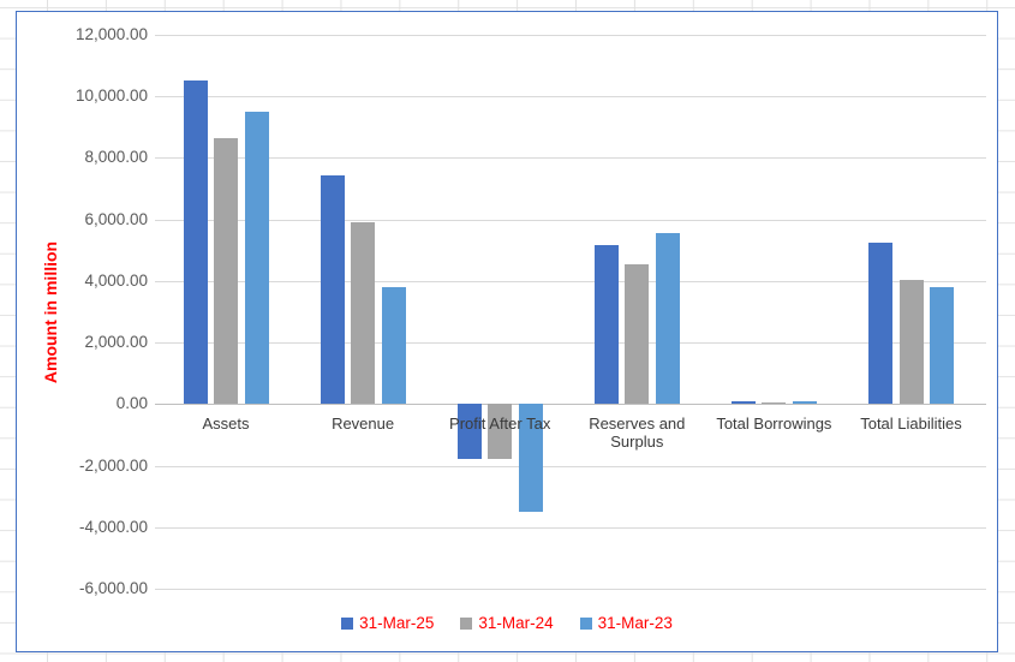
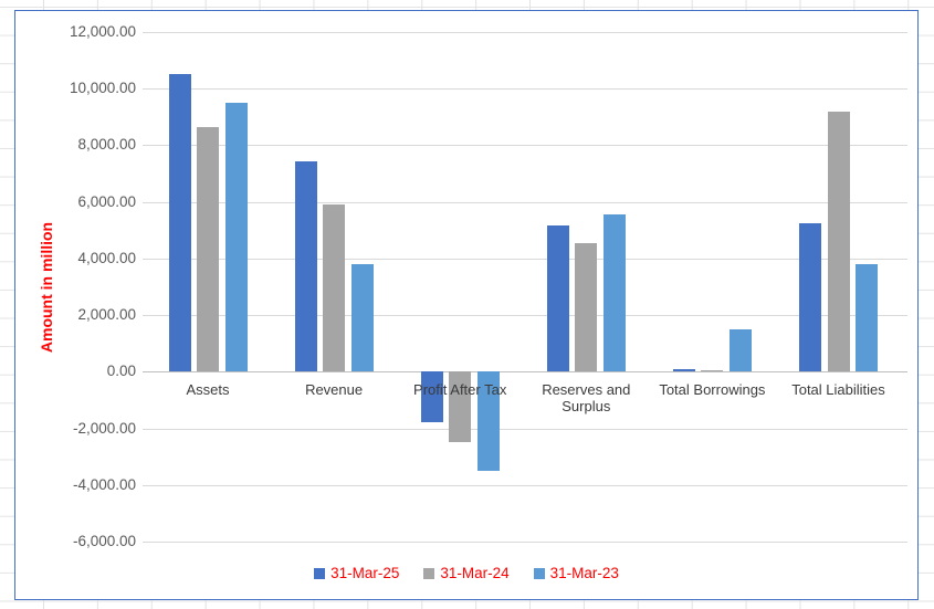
31-Mar-24/Profit After Tax: -1800 -> -2500
31-Mar-23/Total Borrowings: 100 -> 1500
31-Mar-24/Total Liabilities: 4000 -> 9200
